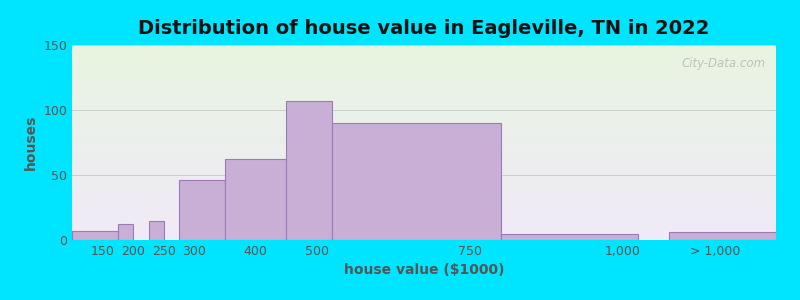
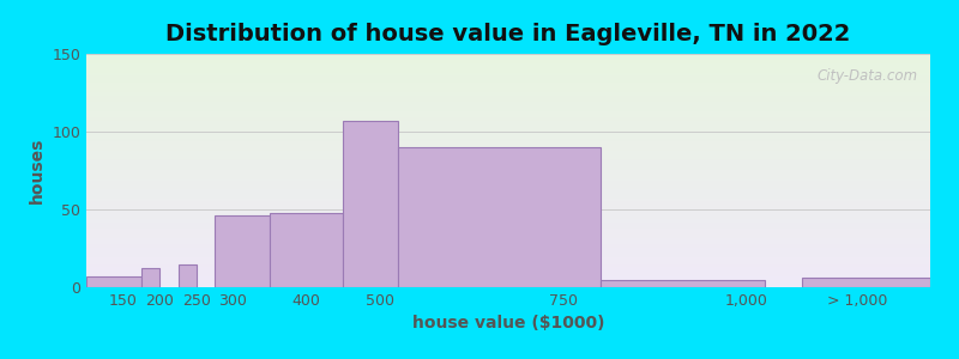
400: 62 -> 48
